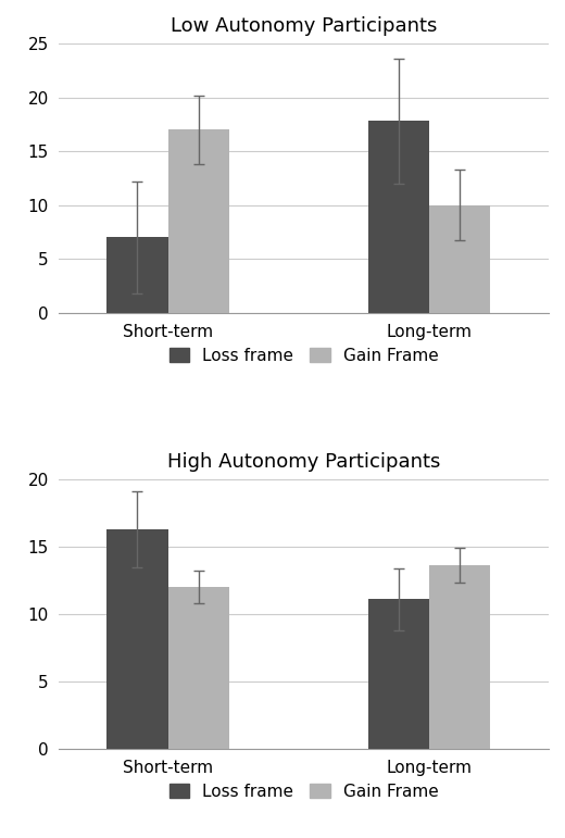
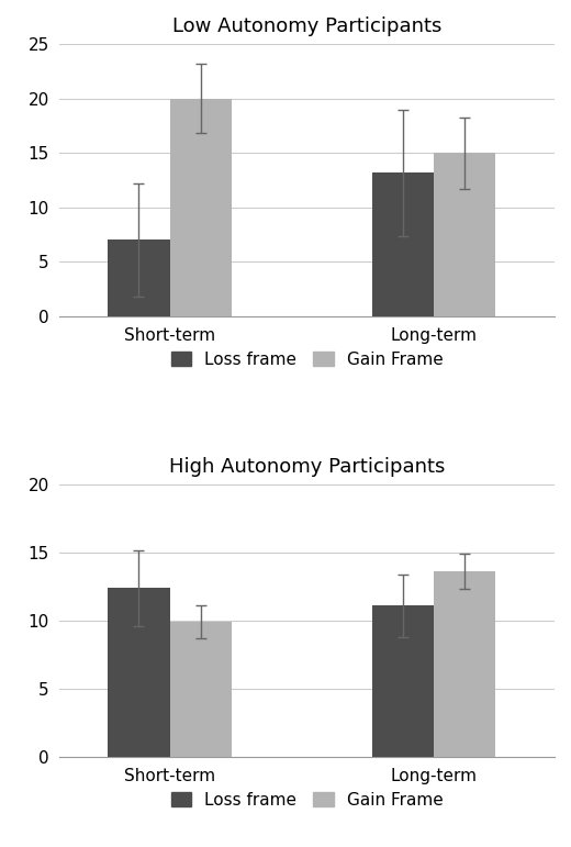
Low Autonomy Participants/Gain Frame/Short-term: 17 -> 20
Low Autonomy Participants/Loss frame/Long-term: 17.8 -> 13.2
Low Autonomy Participants/Gain Frame/Long-term: 10 -> 15
High Autonomy Participants/Loss frame/Short-term: 16.3 -> 12.4
High Autonomy Participants/Gain Frame/Short-term: 12.0 -> 9.9
